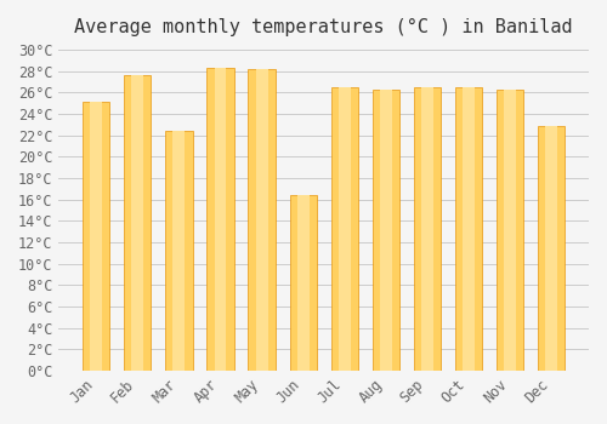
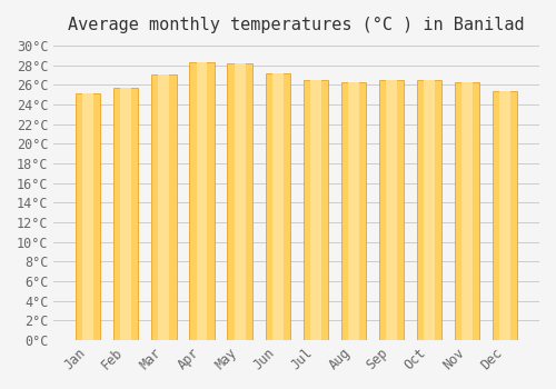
Feb: 27.6°C -> 25.7°C
Mar: 22.4°C -> 27.0°C
Jun: 16.4°C -> 27.2°C
Dec: 22.8°C -> 25.3°C
